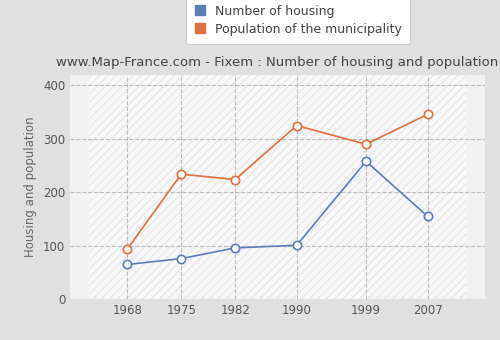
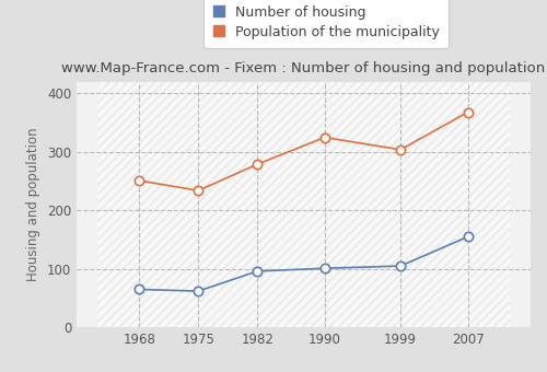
Population of the municipality/1968: 94 -> 251
Number of housing/1975: 76 -> 62
Population of the municipality/1982: 224 -> 279
Number of housing/1999: 258 -> 105
Population of the municipality/1999: 290 -> 304
Population of the municipality/2007: 346 -> 368
